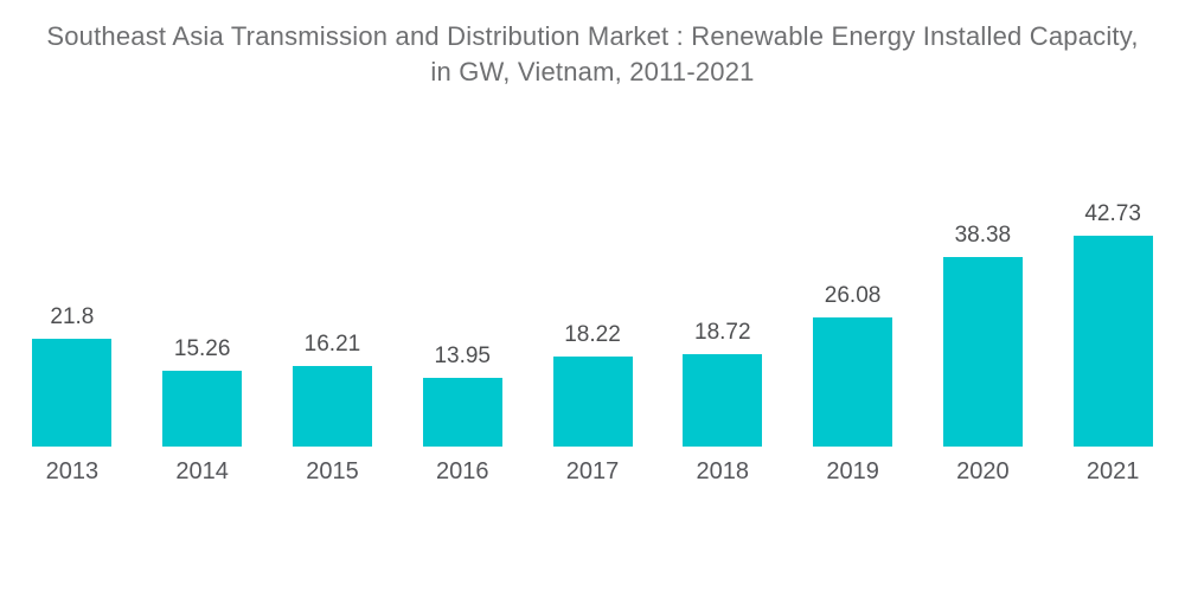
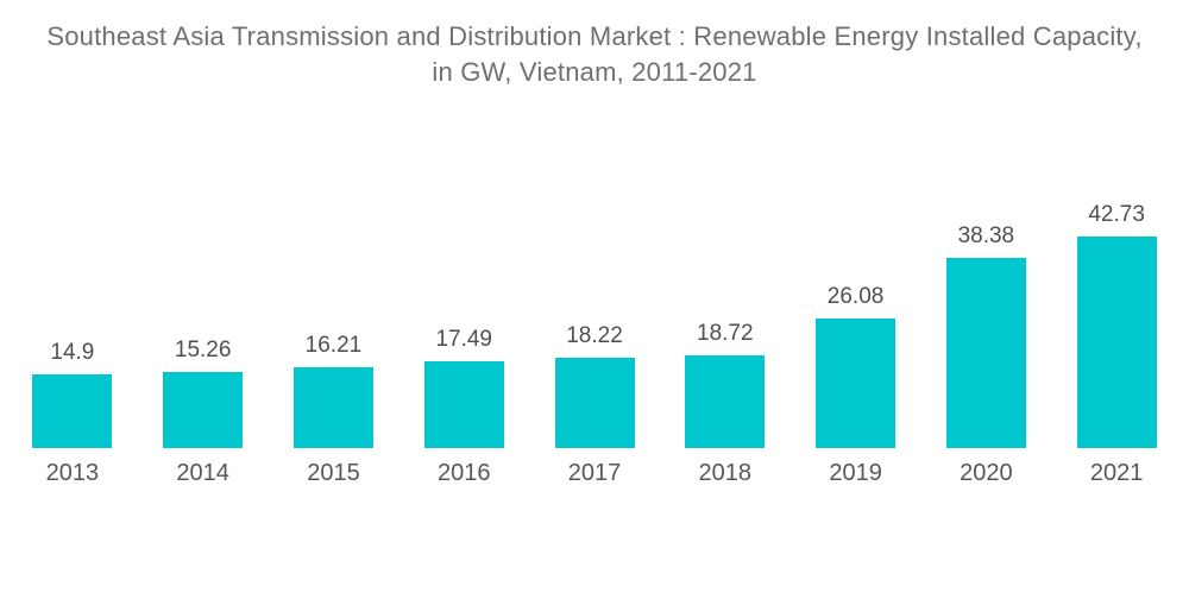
2013: 21.8 -> 14.9
2016: 13.95 -> 17.49
